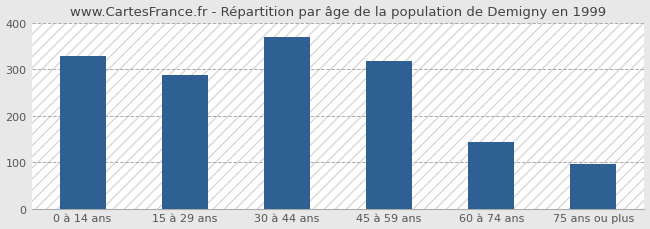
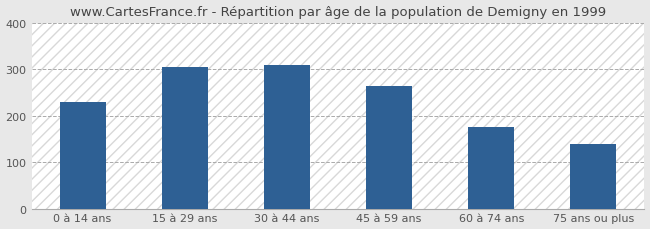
0 à 14 ans: 328 -> 230
15 à 29 ans: 287 -> 305
30 à 44 ans: 370 -> 310
45 à 59 ans: 317 -> 265
60 à 74 ans: 143 -> 175
75 ans ou plus: 97 -> 140
